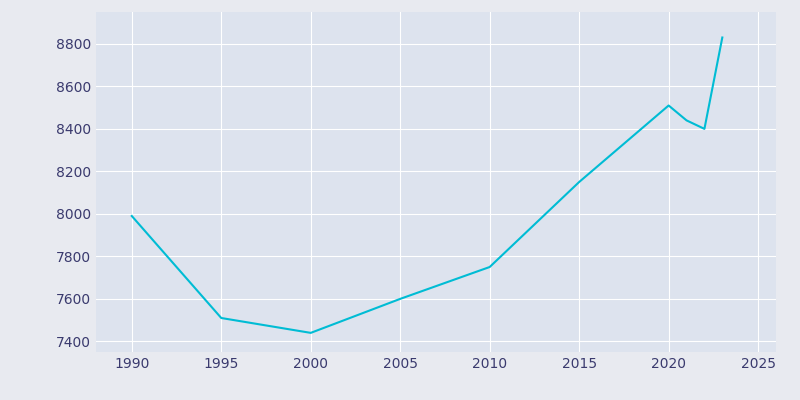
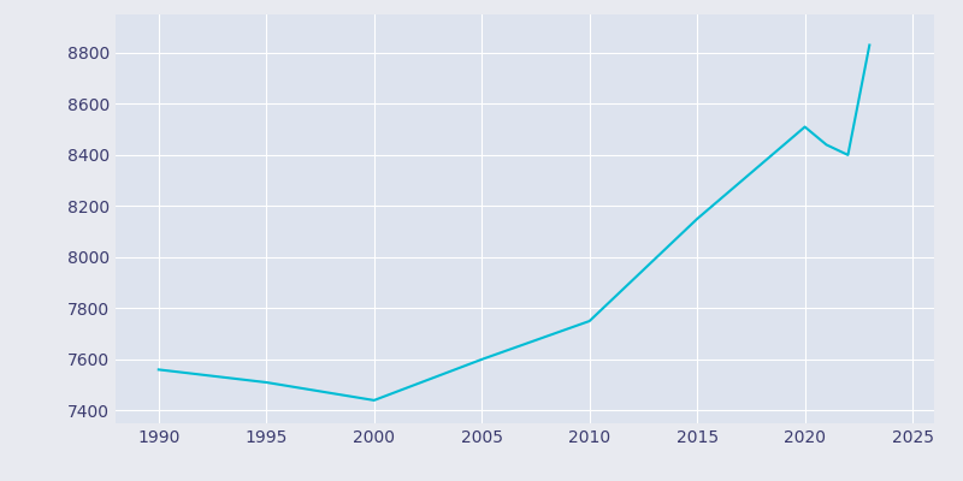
1990: 7990 -> 7560
